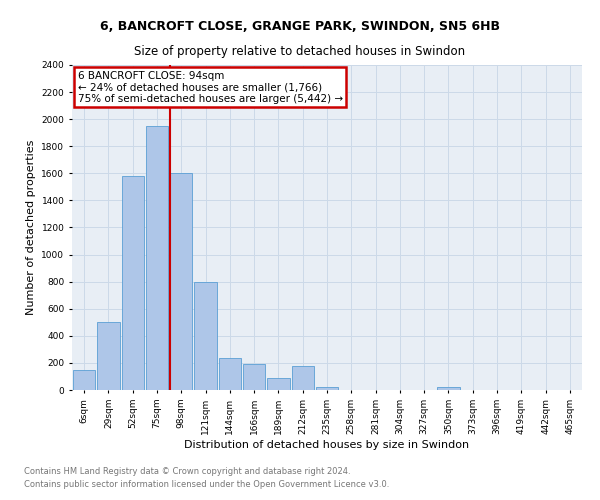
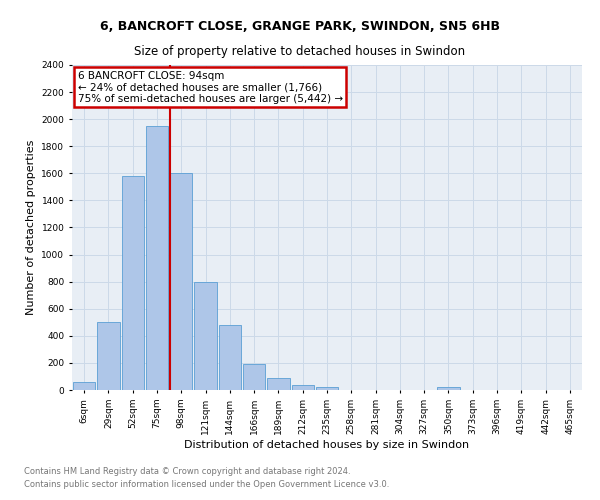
6sqm: 150 -> 60
144sqm: 240 -> 480
212sqm: 180 -> 40
